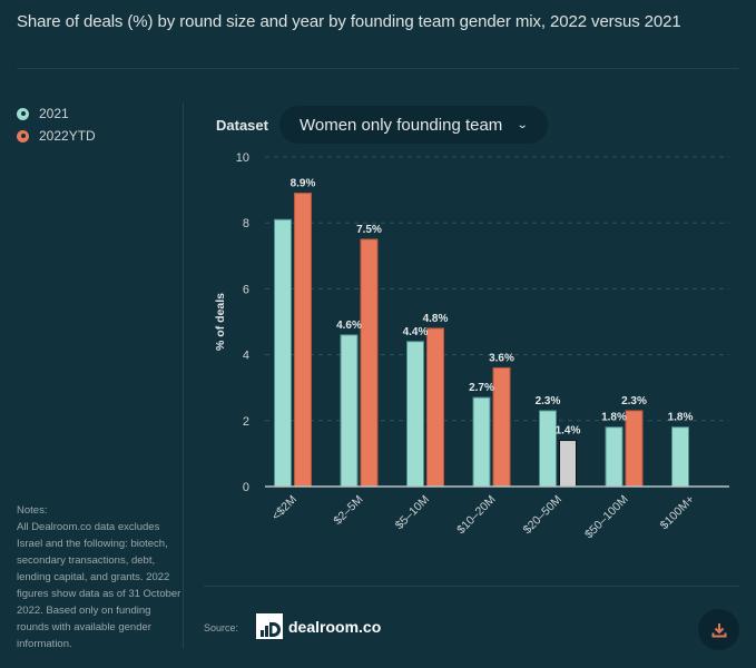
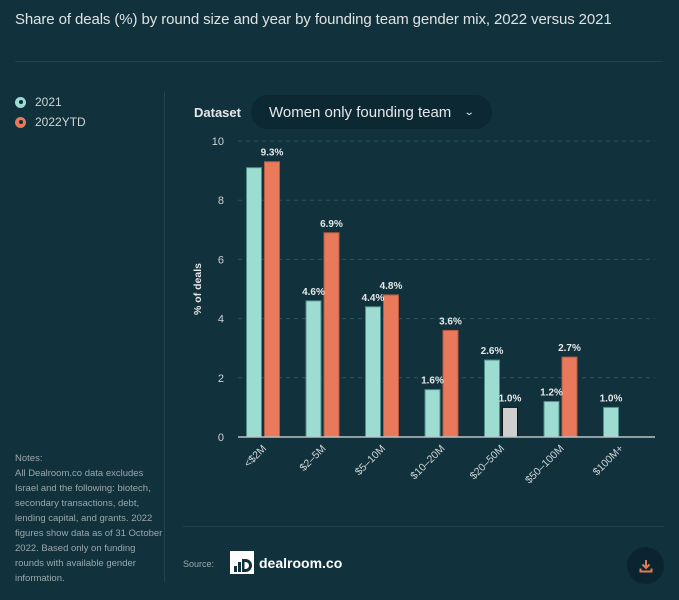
2021/<$2M: 8.1 -> 9.1
2022YTD/<$2M: 8.9% -> 9.3%
2022YTD/$2–5M: 7.5% -> 6.9%
2021/$10–20M: 2.7% -> 1.6%
2021/$20–50M: 2.3% -> 2.6%
2022YTD/$20–50M: 1.4% -> 1.0%
2021/$50–100M: 1.8% -> 1.2%
2022YTD/$50–100M: 2.3% -> 2.7%
2021/$100M+: 1.8% -> 1.0%
